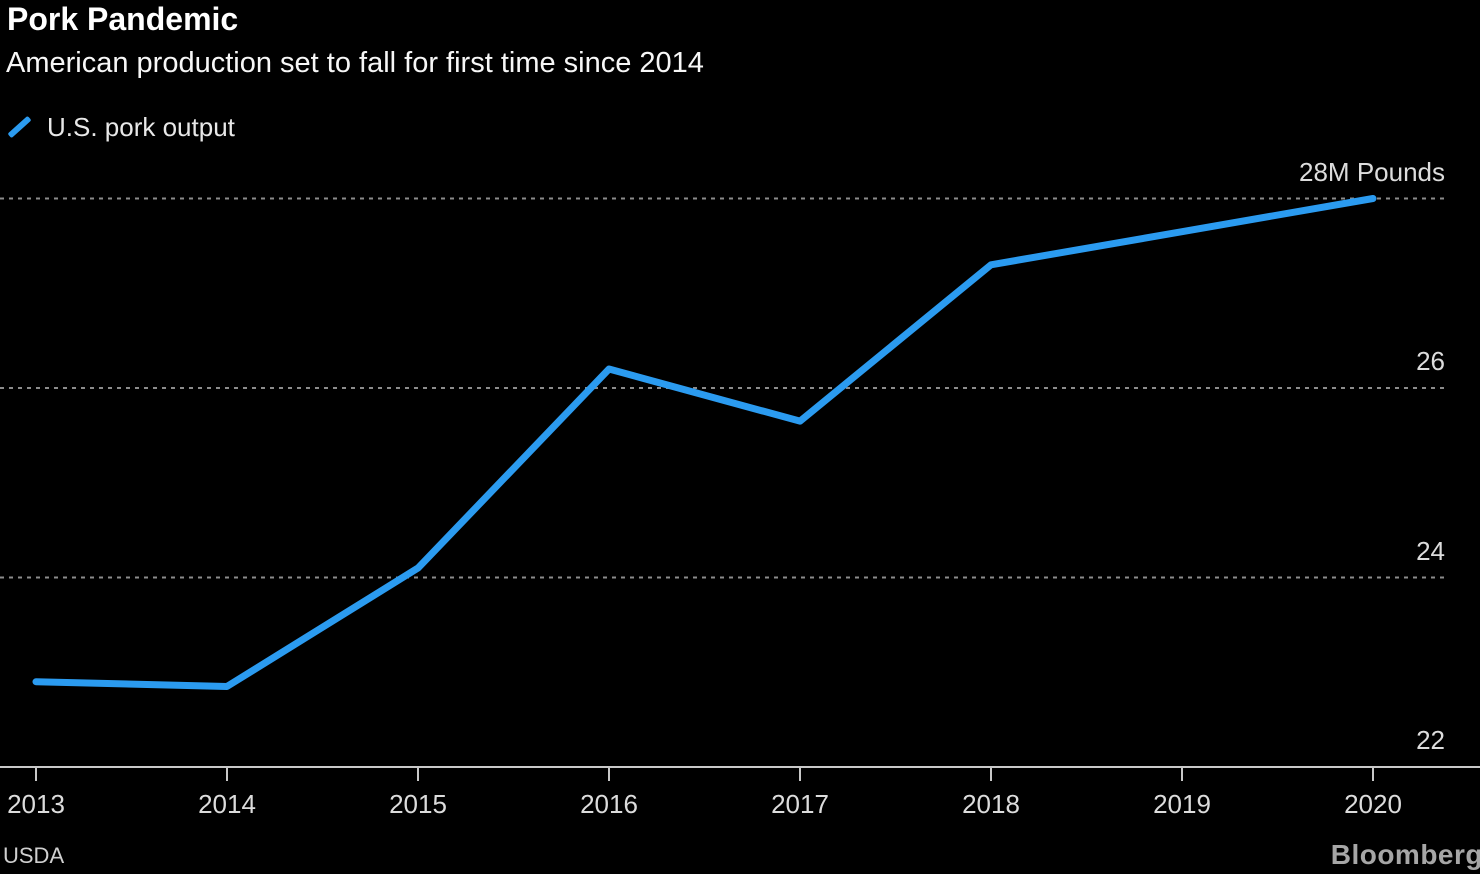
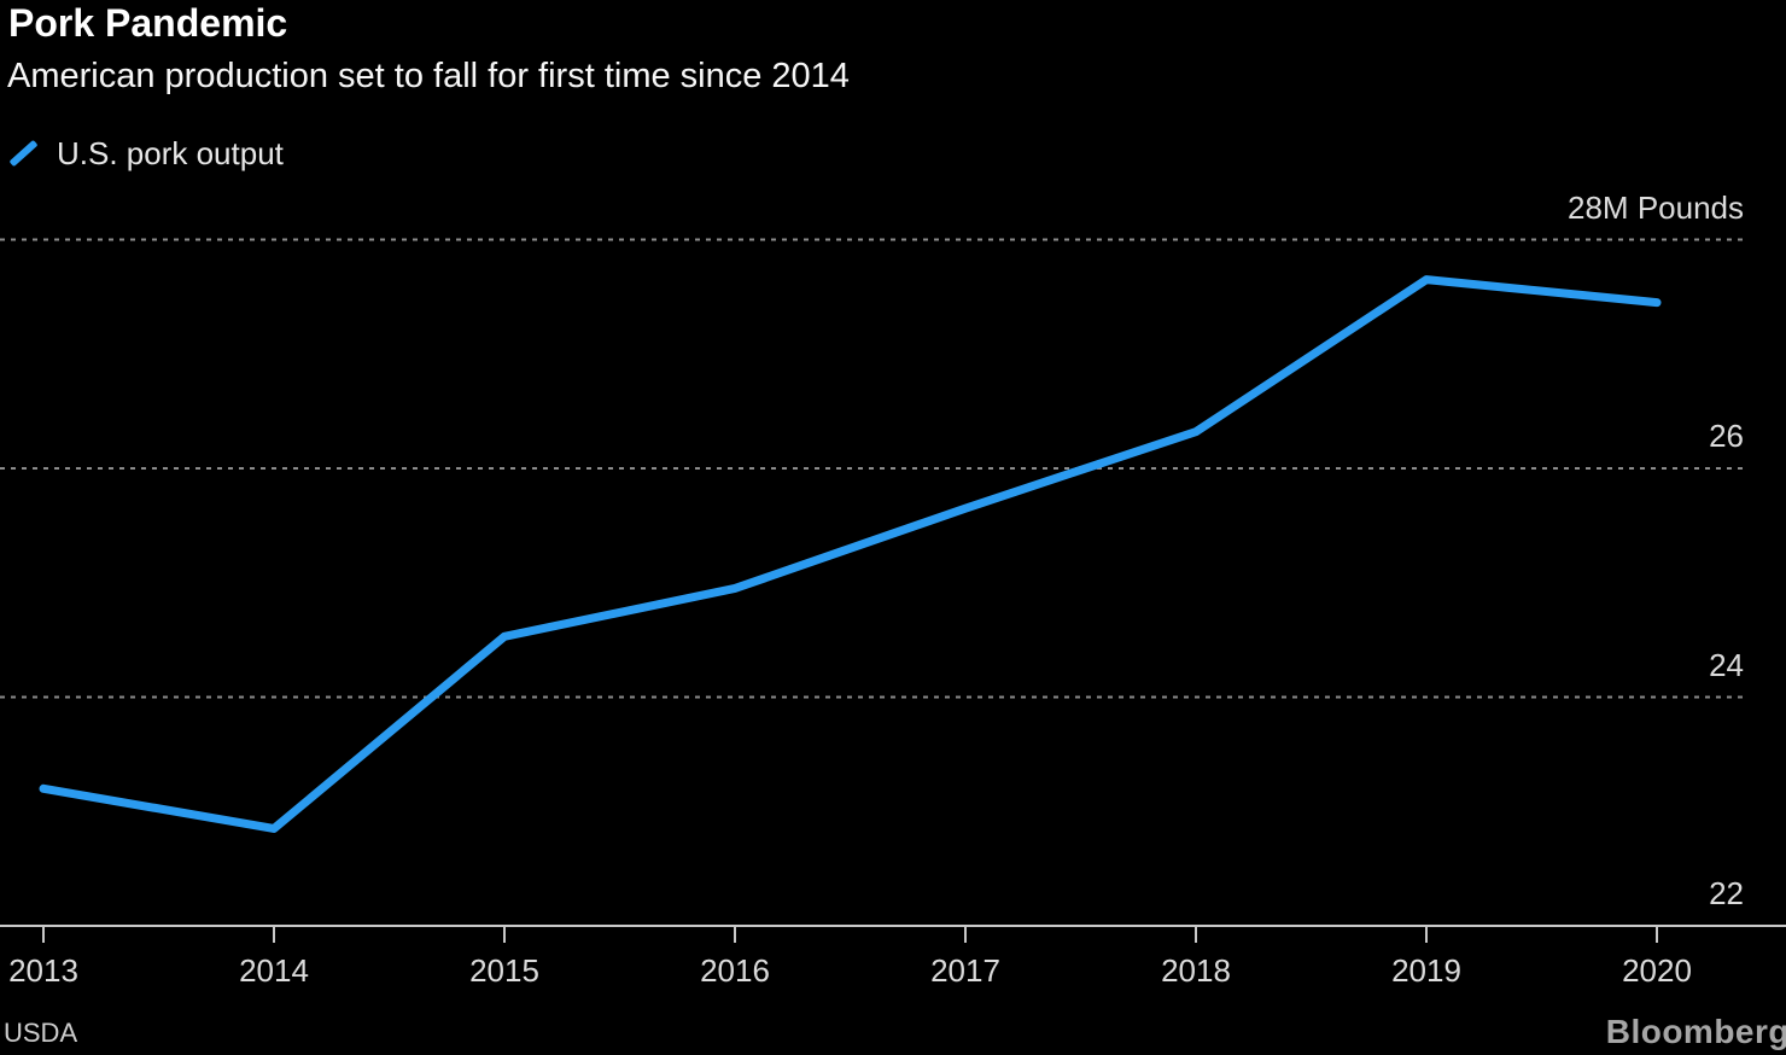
2013: 22.9 -> 23.2
2015: 24.1 -> 24.5
2016: 26.2 -> 24.9
2018: 27.3 -> 26.3
2020: 28.0 -> 27.4
